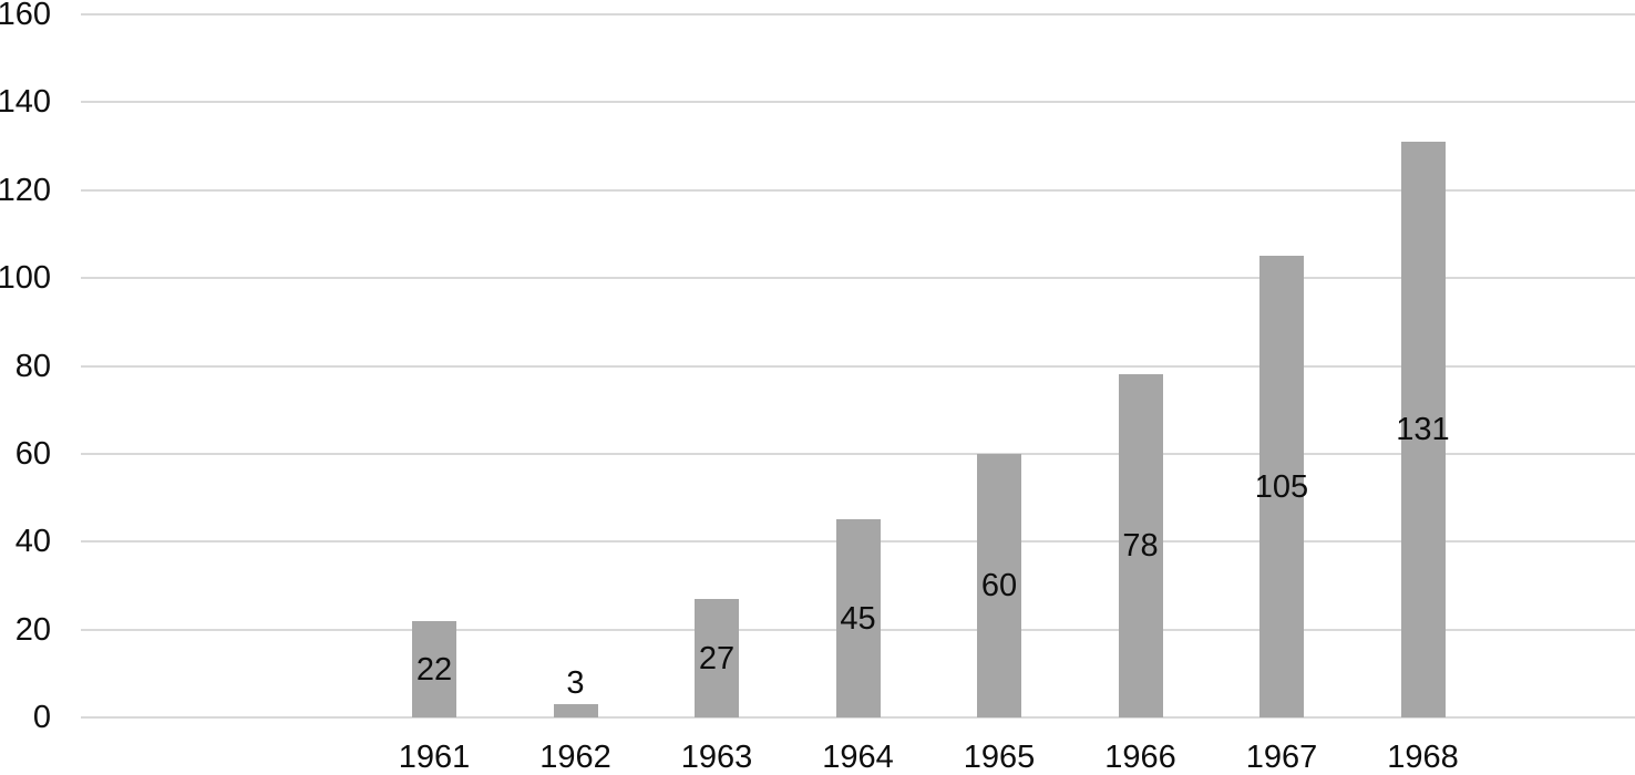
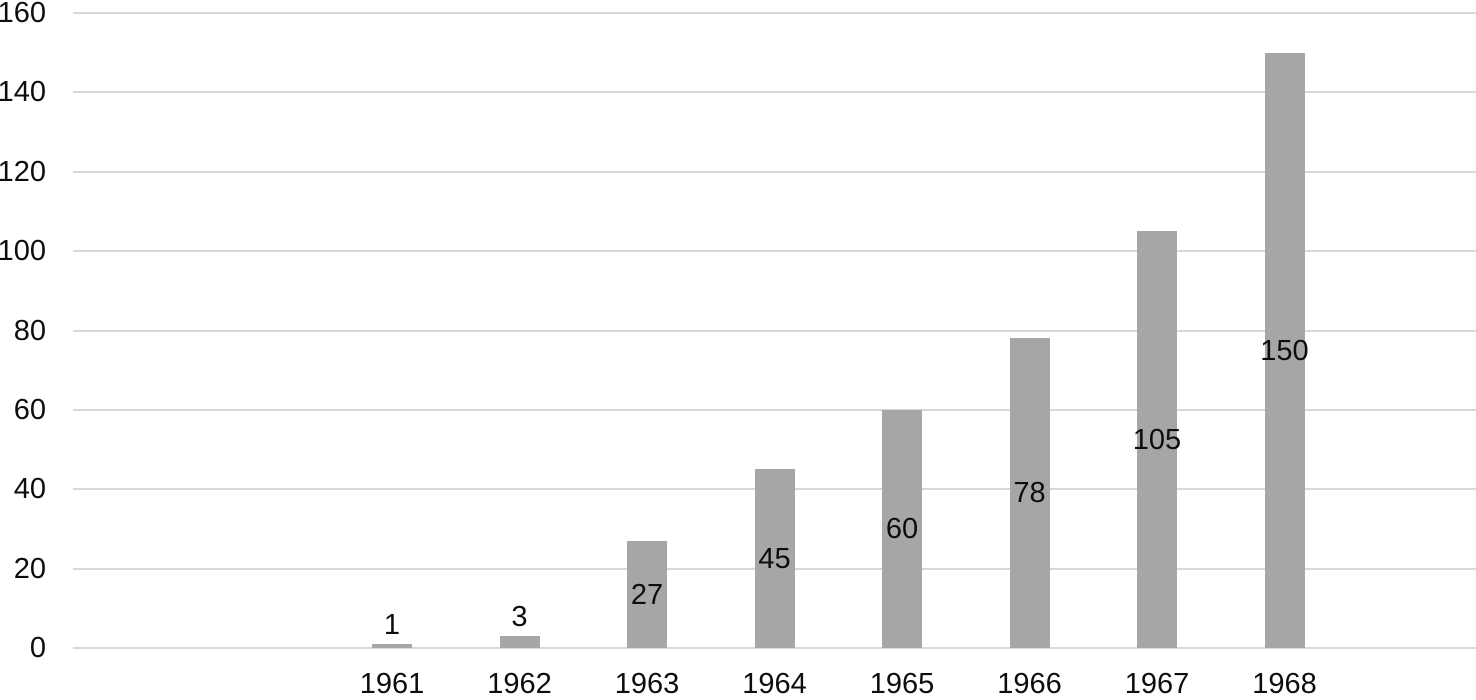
1961: 22 -> 1
1968: 131 -> 150
